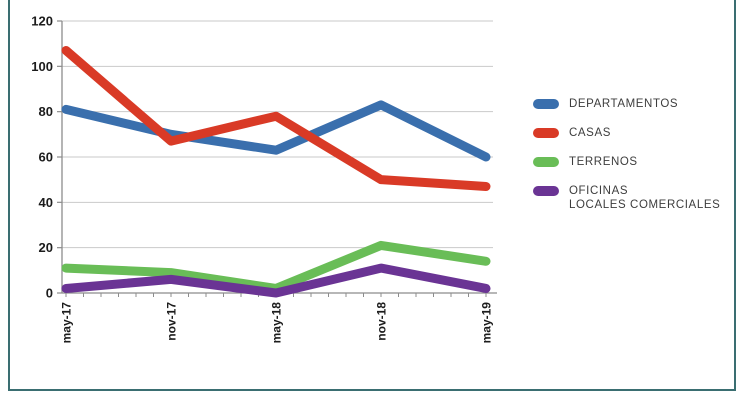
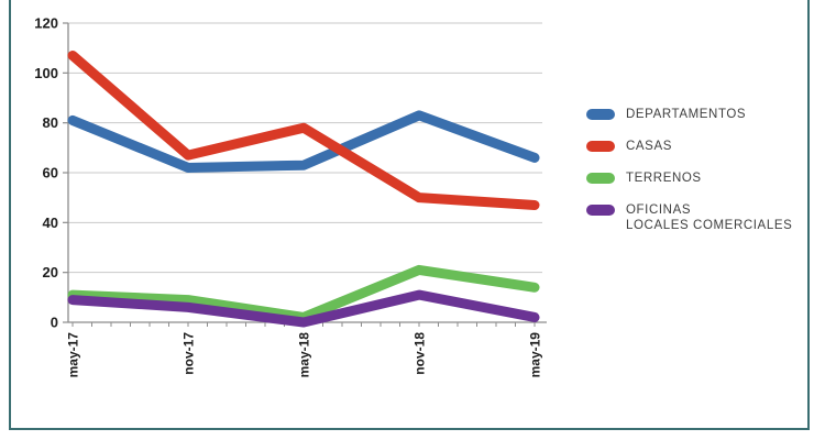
OFICINAS LOCALES COMERCIALES/may-17: 2 -> 9
DEPARTAMENTOS/nov-17: 70 -> 62
DEPARTAMENTOS/may-19: 60 -> 66
